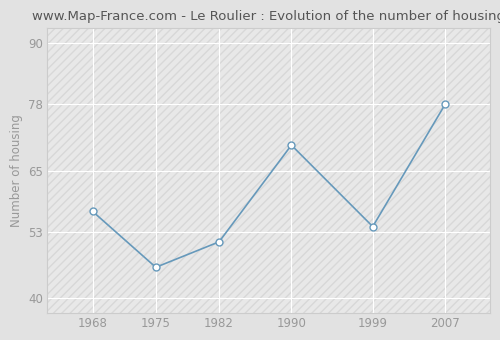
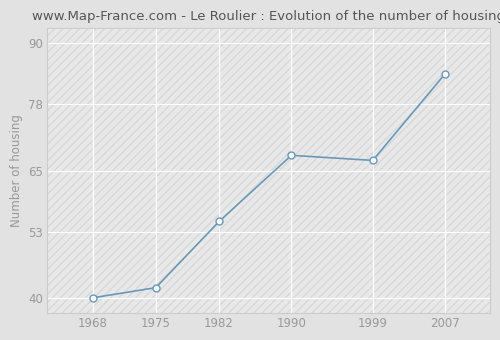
1968: 57 -> 40
1975: 46 -> 42
1982: 51 -> 55
1990: 70 -> 68
1999: 54 -> 67
2007: 78 -> 84
